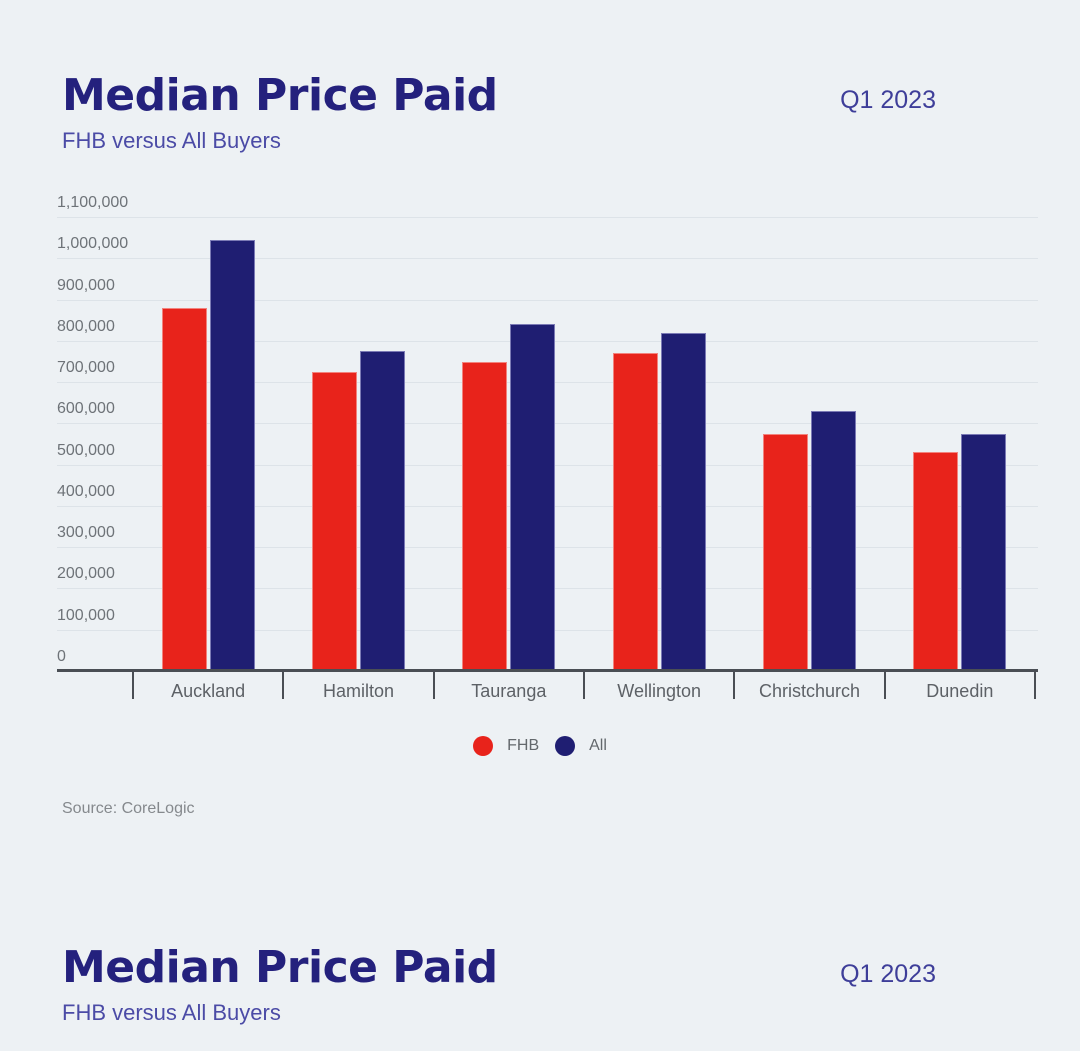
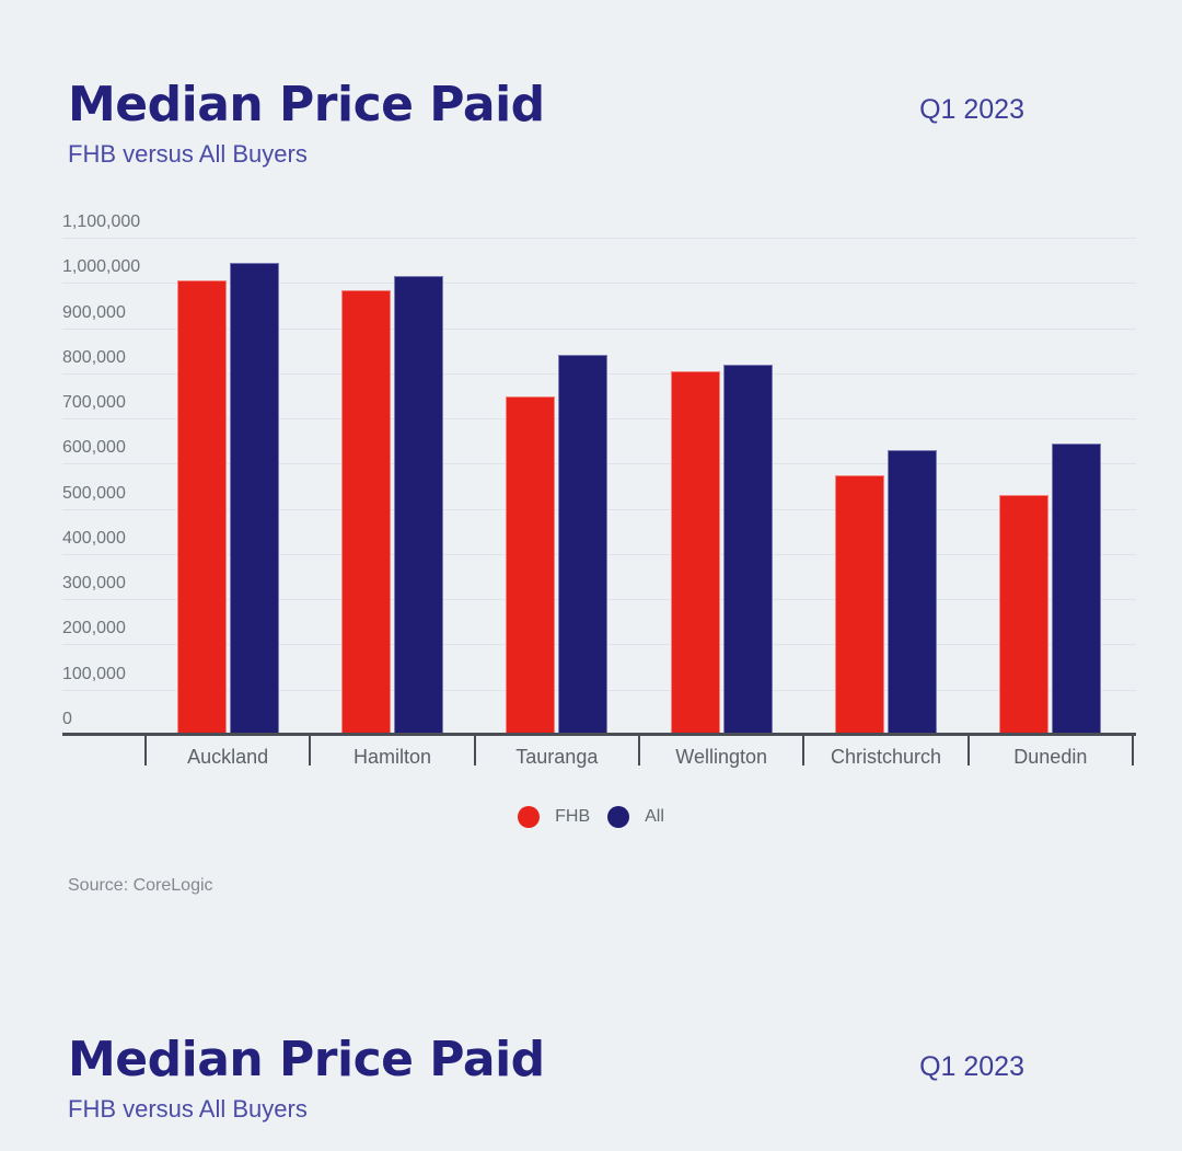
FHB/Auckland: 880000 -> 1000000
FHB/Hamilton: 720000 -> 980000
All/Hamilton: 770000 -> 1010000
FHB/Wellington: 760000 -> 800000
All/Dunedin: 570000 -> 640000
